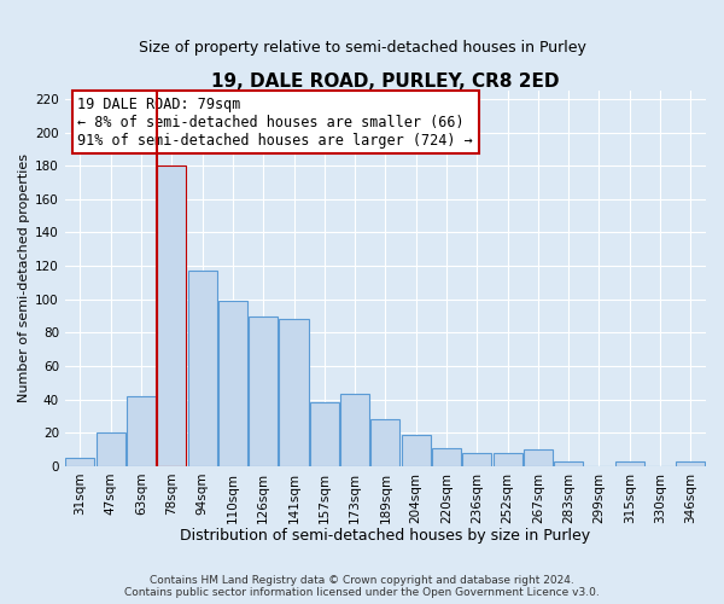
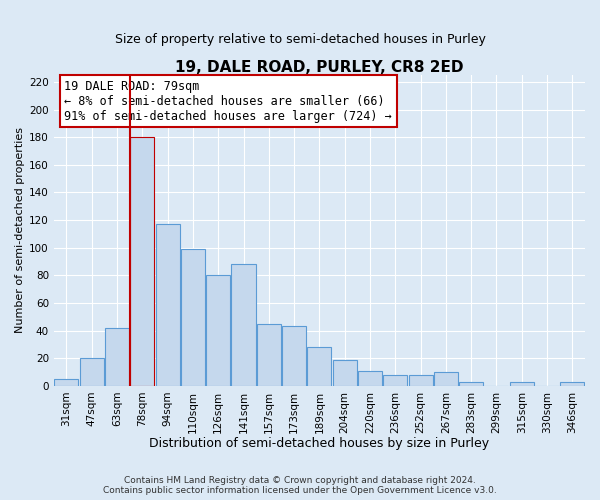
126sqm: 90 -> 80
157sqm: 38 -> 45
